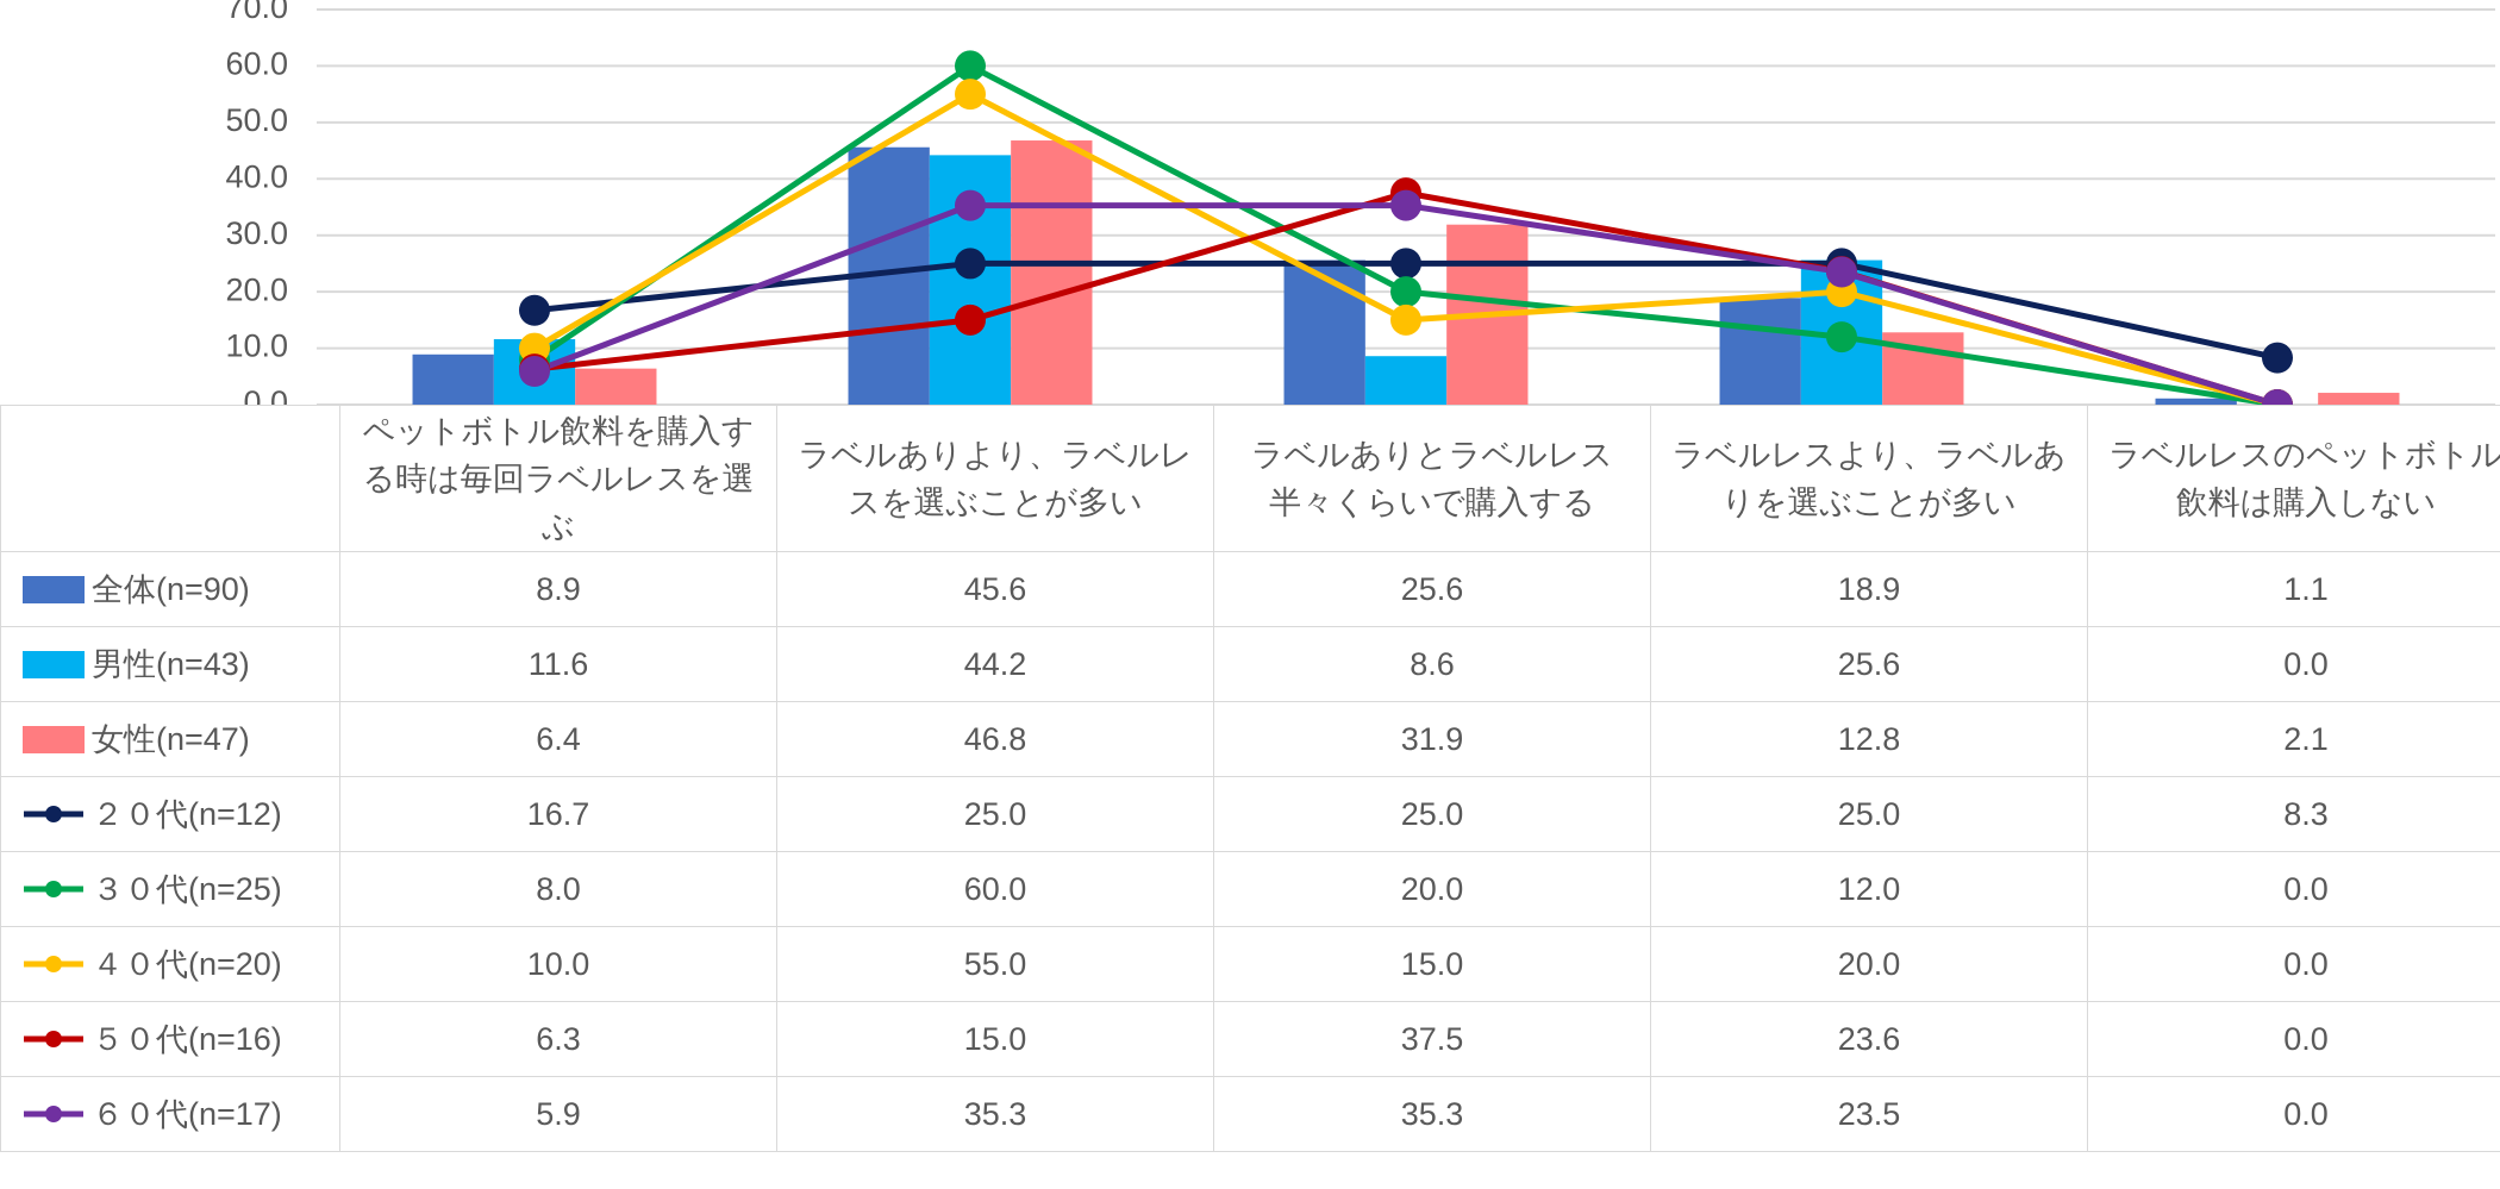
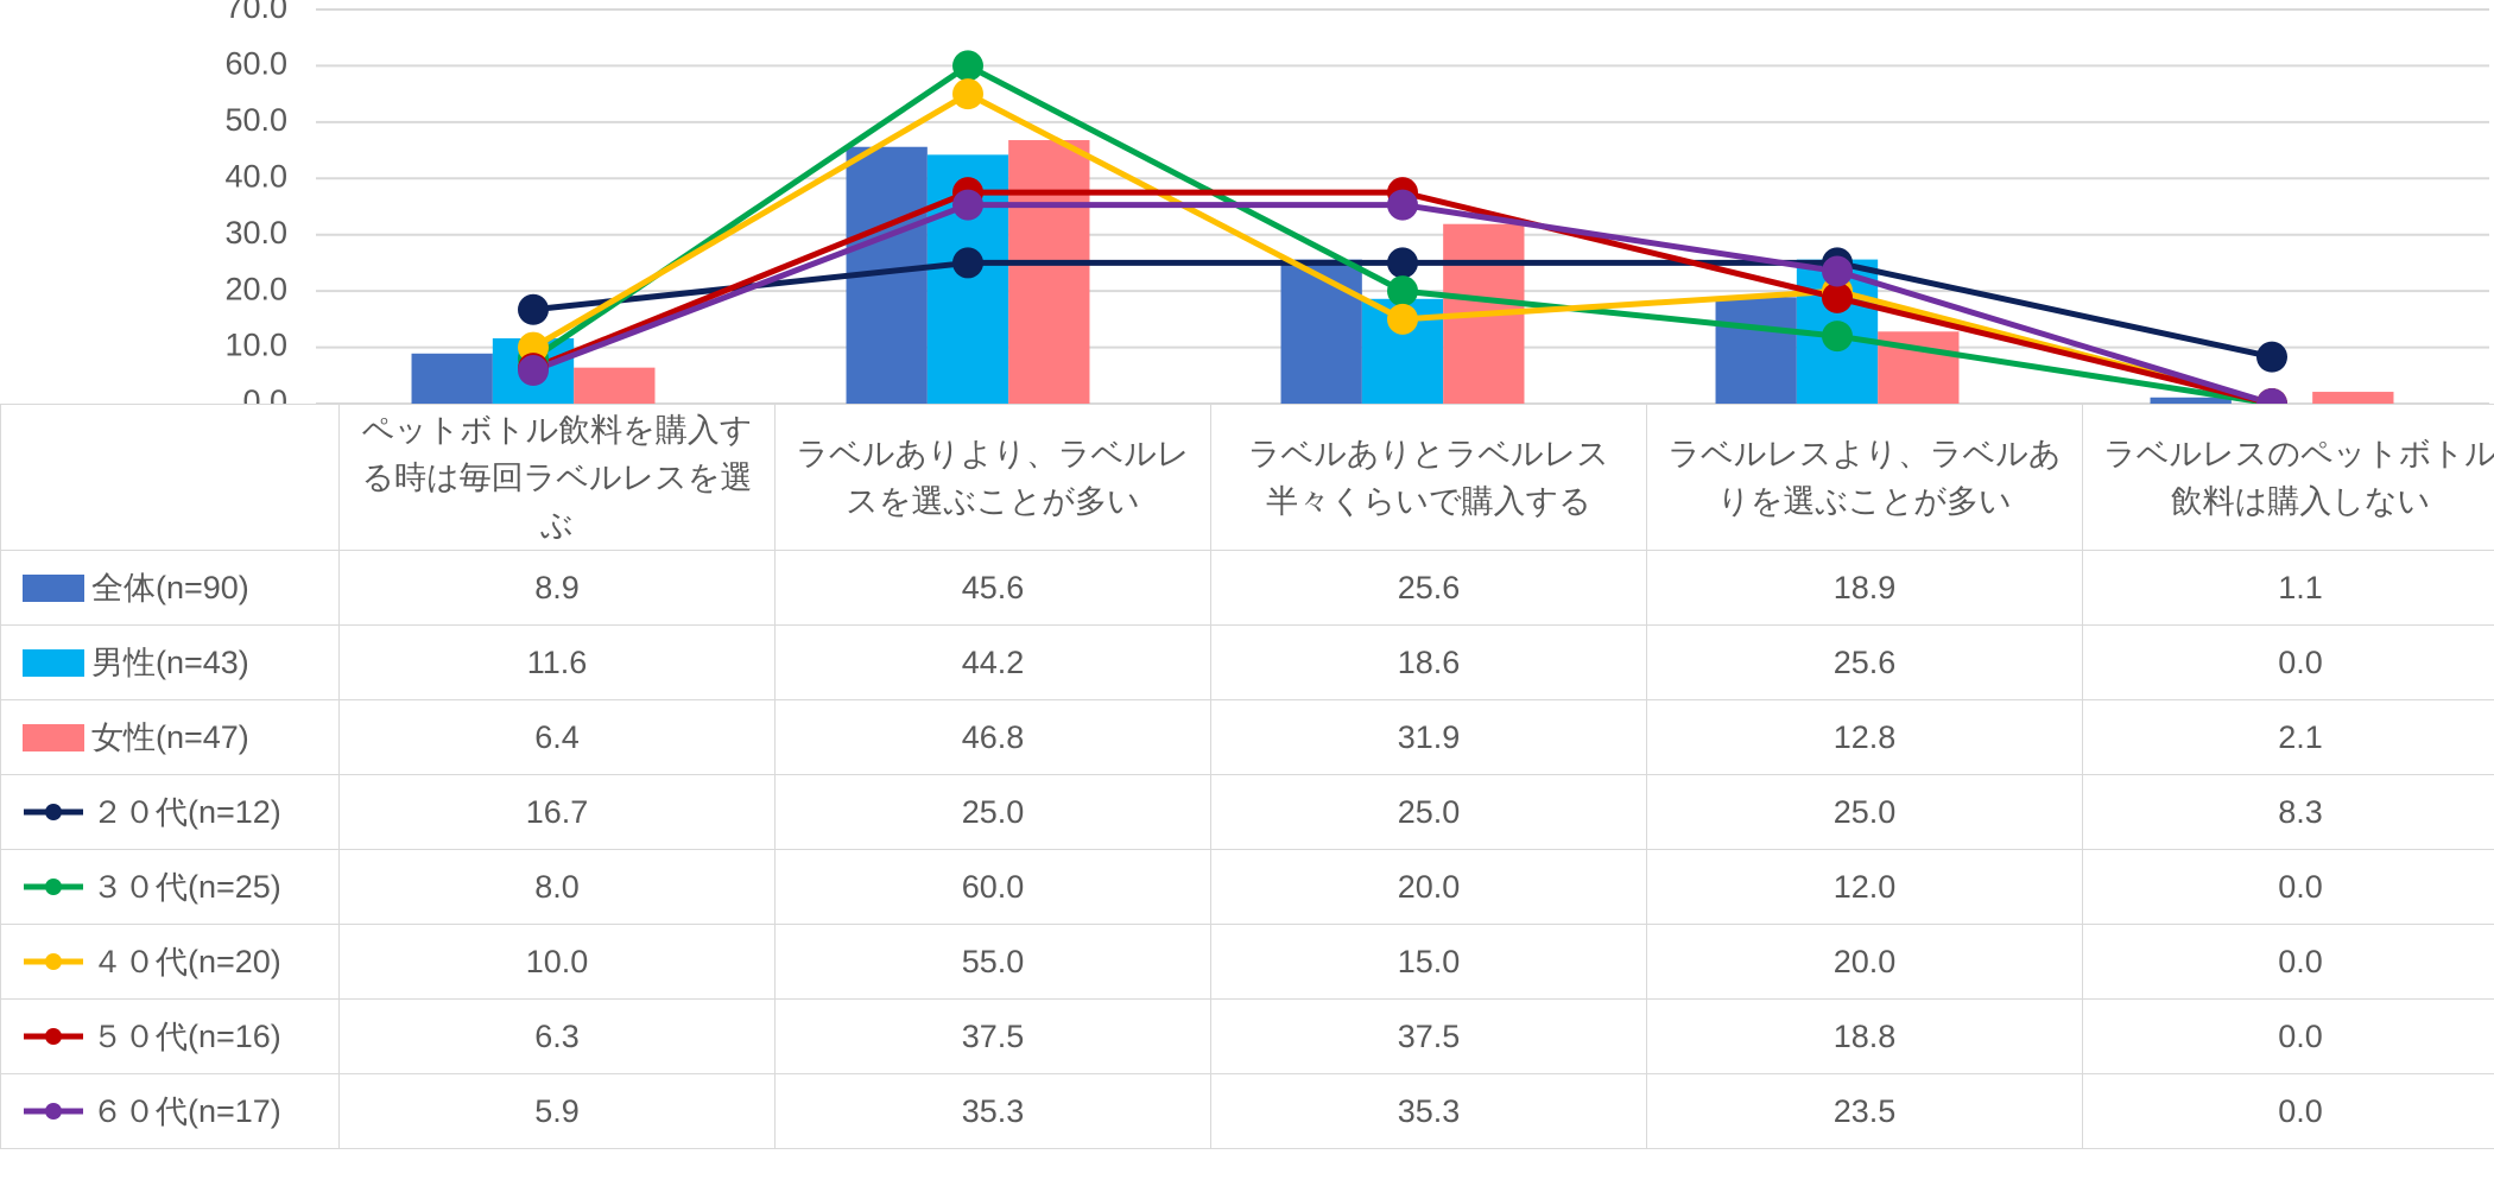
５０代(n=16)/ラベルありより、ラベルレスを選ぶことが多い: 15.0 -> 37.5
男性(n=43)/ラベルありとラベルレス半々くらいで購入する: 8.6 -> 18.6
５０代(n=16)/ラベルレスより、ラベルありを選ぶことが多い: 23.6 -> 18.8
